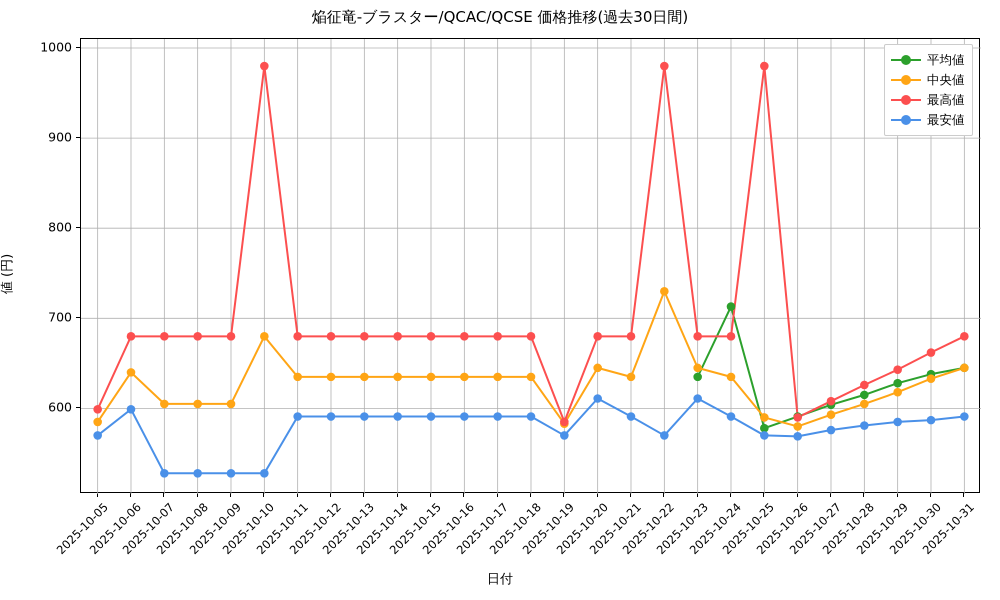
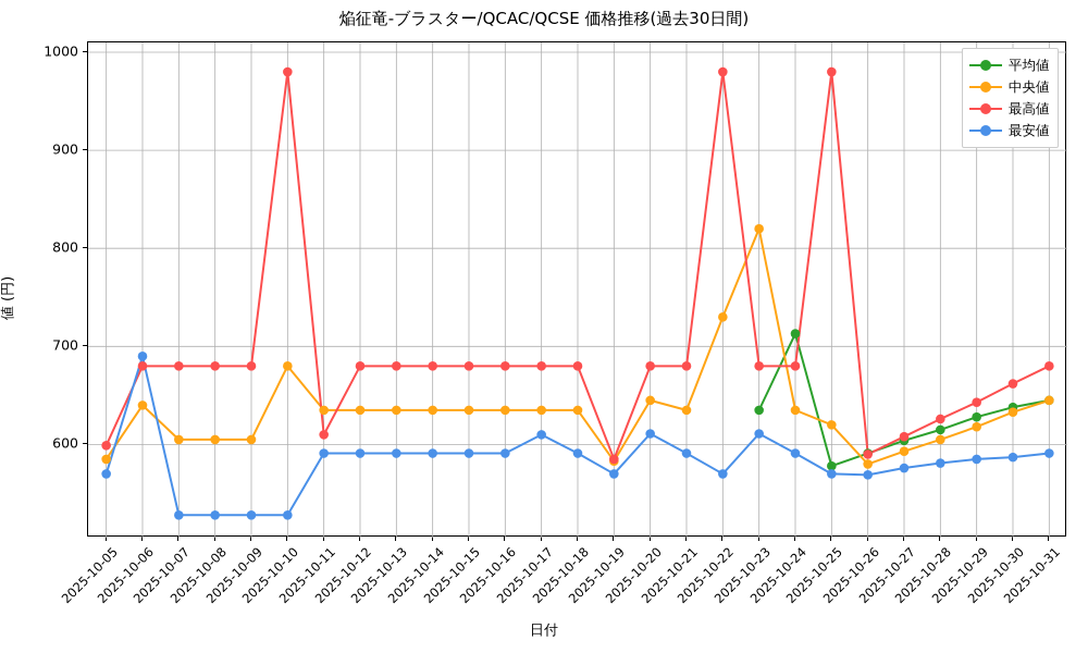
最安値/2025-10-06: 600 -> 690
最高値/2025-10-11: 680 -> 610
最安値/2025-10-17: 590 -> 610
中央値/2025-10-23: 640 -> 820
中央値/2025-10-25: 590 -> 620
